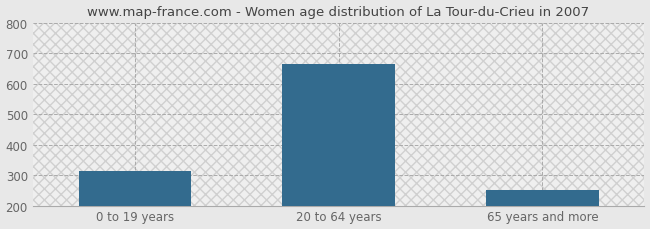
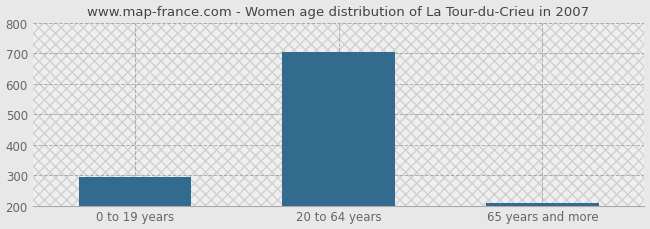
0 to 19 years: 315 -> 295
20 to 64 years: 665 -> 703
65 years and more: 250 -> 210
